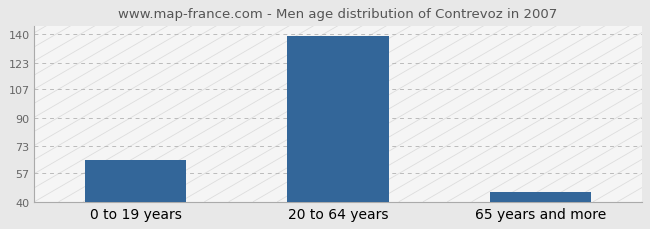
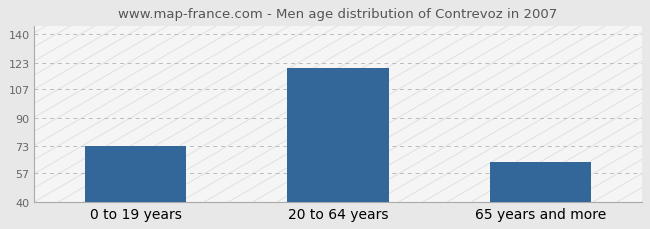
0 to 19 years: 65 -> 73
20 to 64 years: 139 -> 120
65 years and more: 46 -> 64
